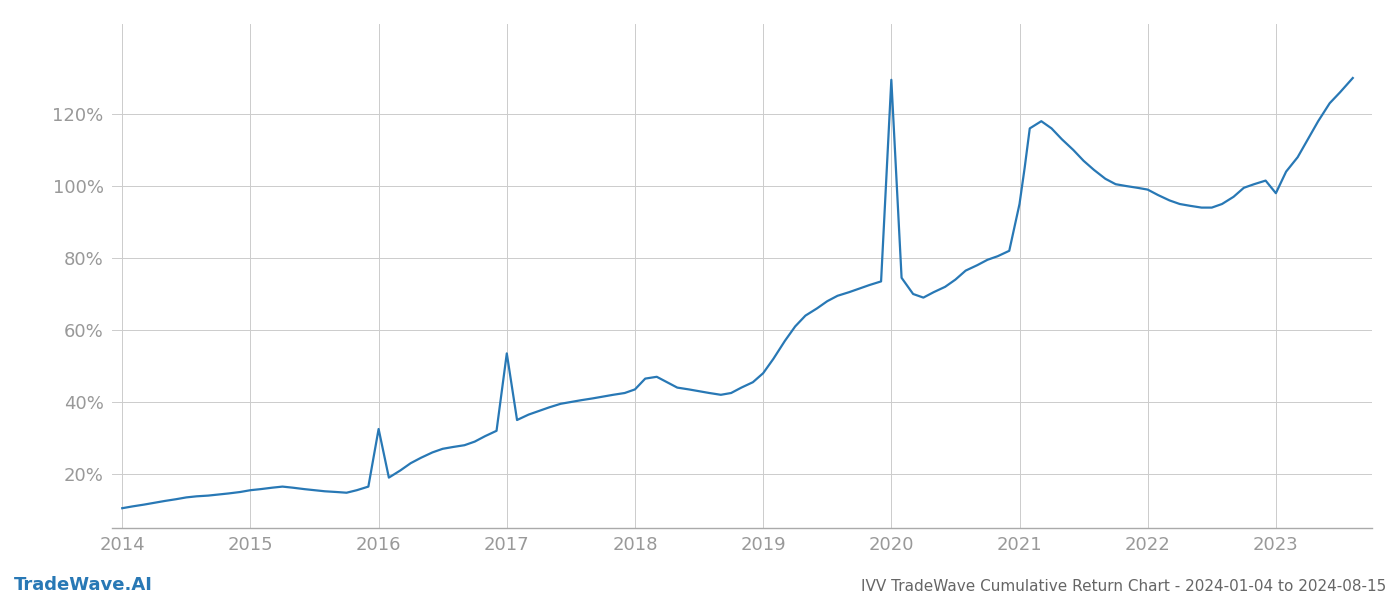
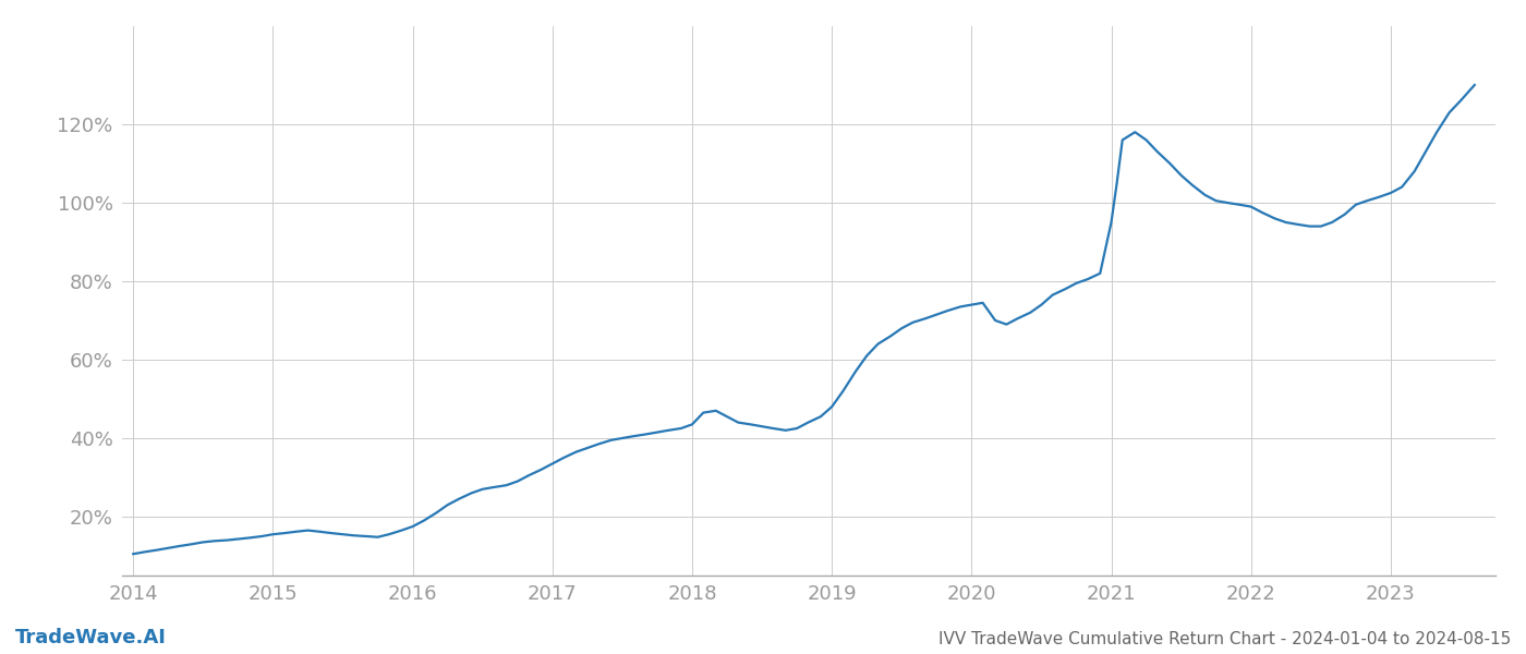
2016: 32.5% -> 17.5%
2017: 53.5% -> 33.5%
2020: 129.5% -> 74.0%
2023: 98.0% -> 102.5%
